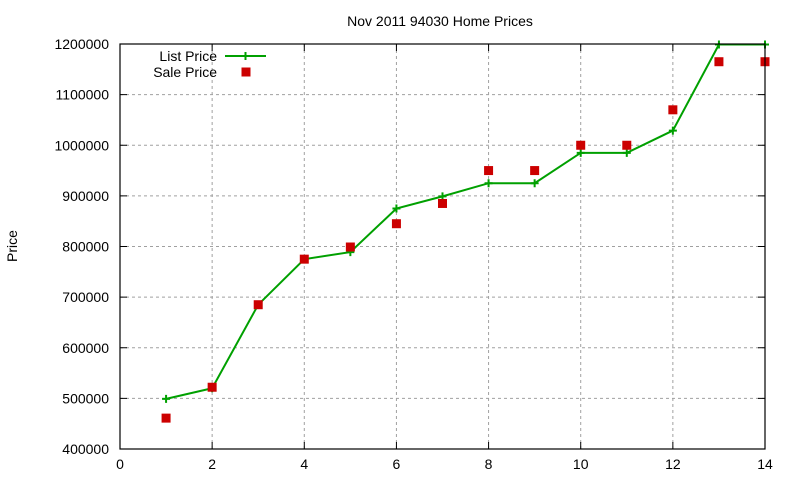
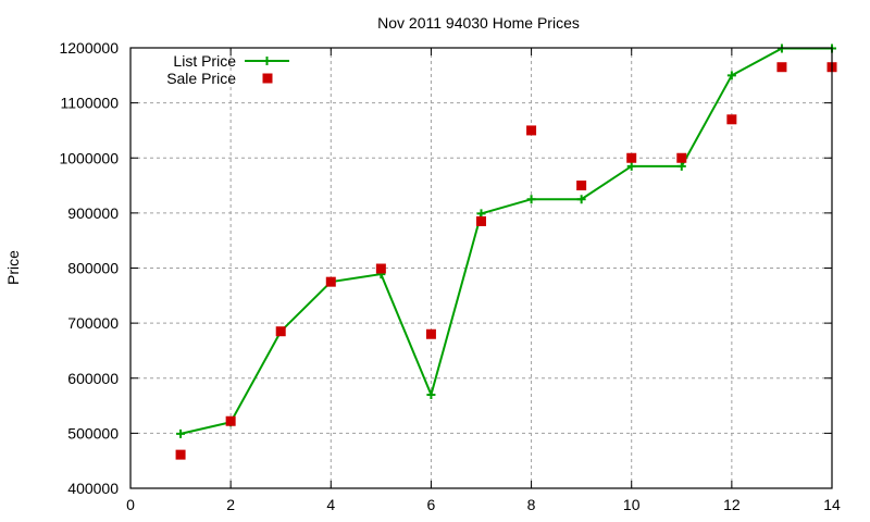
List Price/6: 880000 -> 570000
Sale Price/6: 840000 -> 680000
Sale Price/8: 950000 -> 1050000
List Price/12: 1030000 -> 1150000
